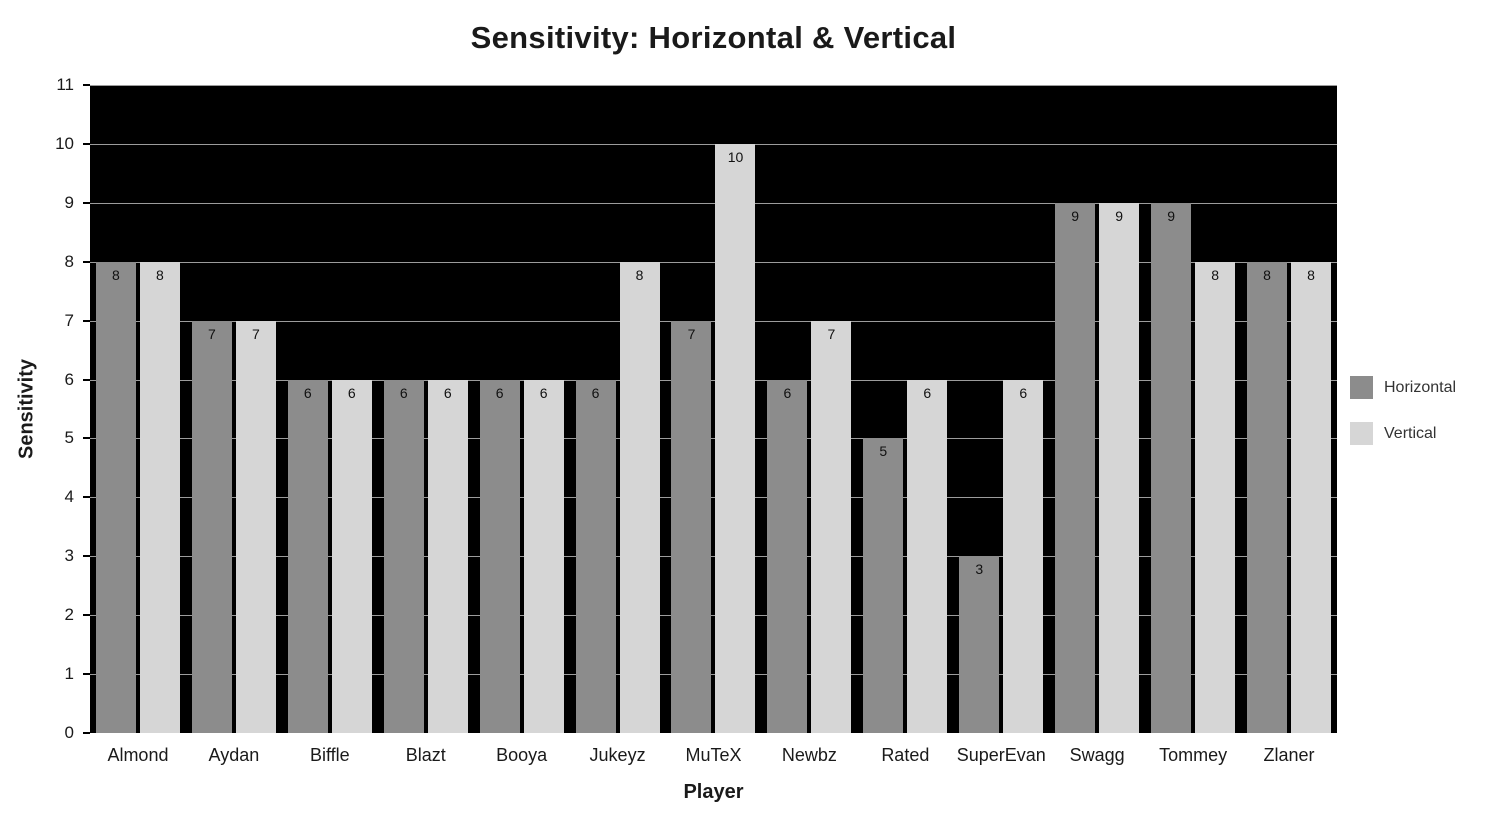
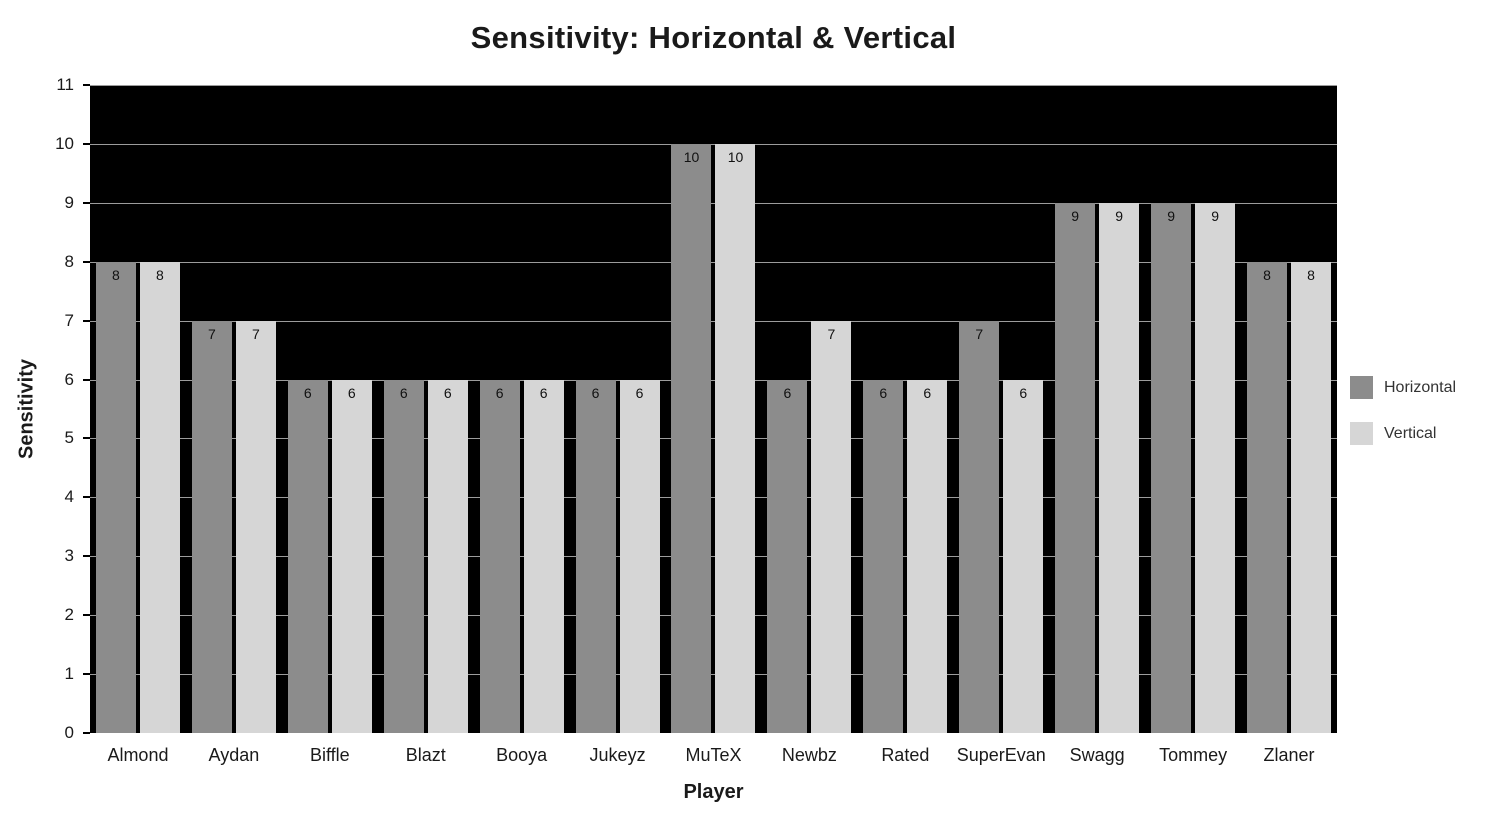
Vertical/Jukeyz: 8 -> 6
Horizontal/MuTeX: 7 -> 10
Horizontal/Rated: 5 -> 6
Horizontal/SuperEvan: 3 -> 7
Vertical/Tommey: 8 -> 9
